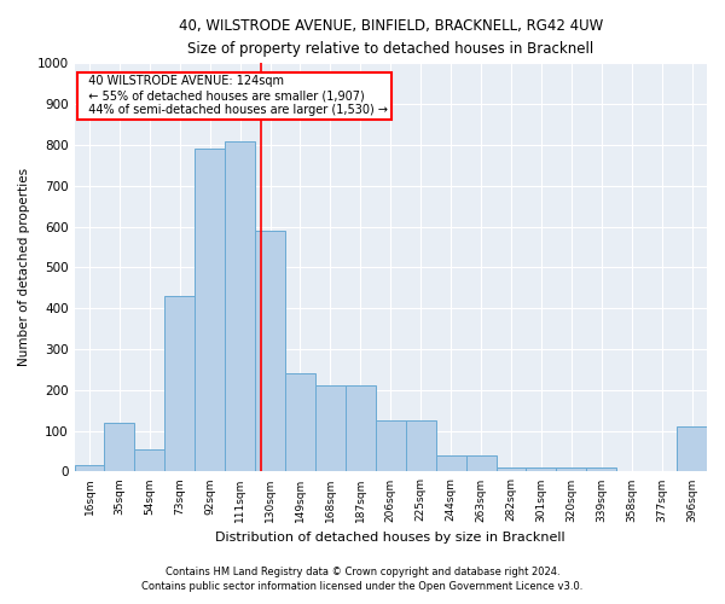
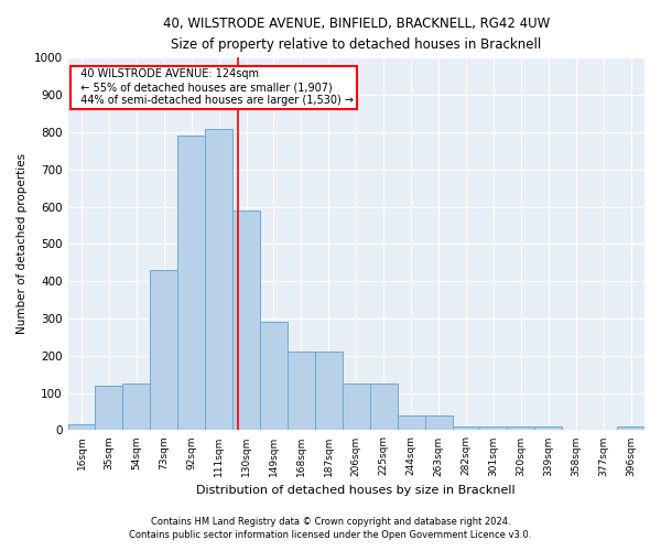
54sqm: 55 -> 125
149sqm: 240 -> 290
396sqm: 110 -> 10
